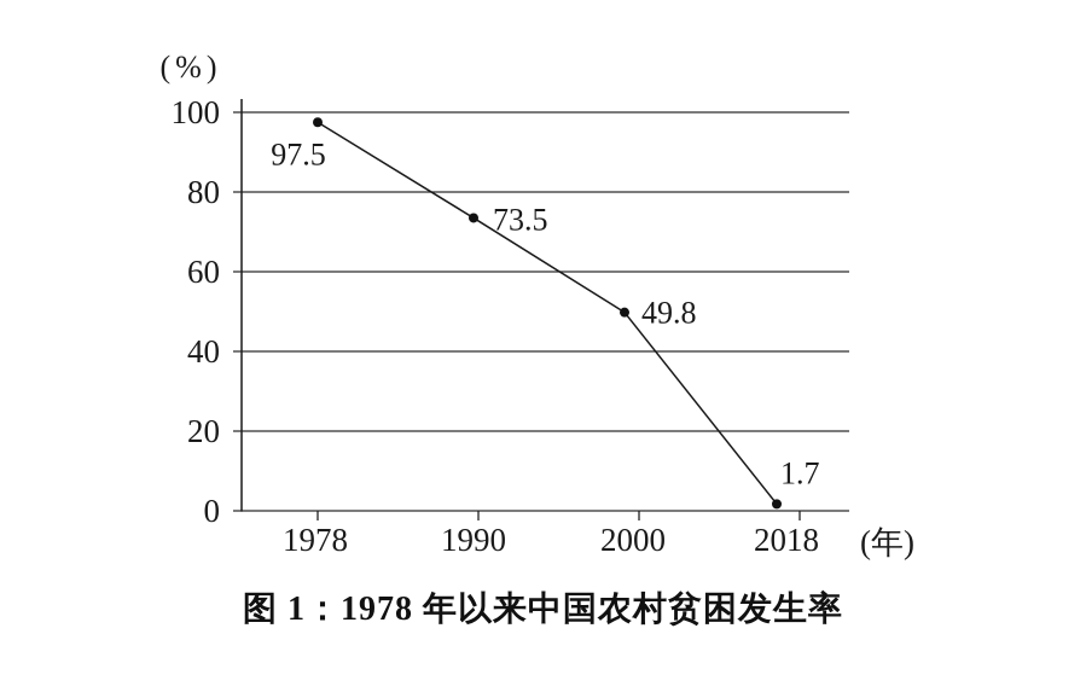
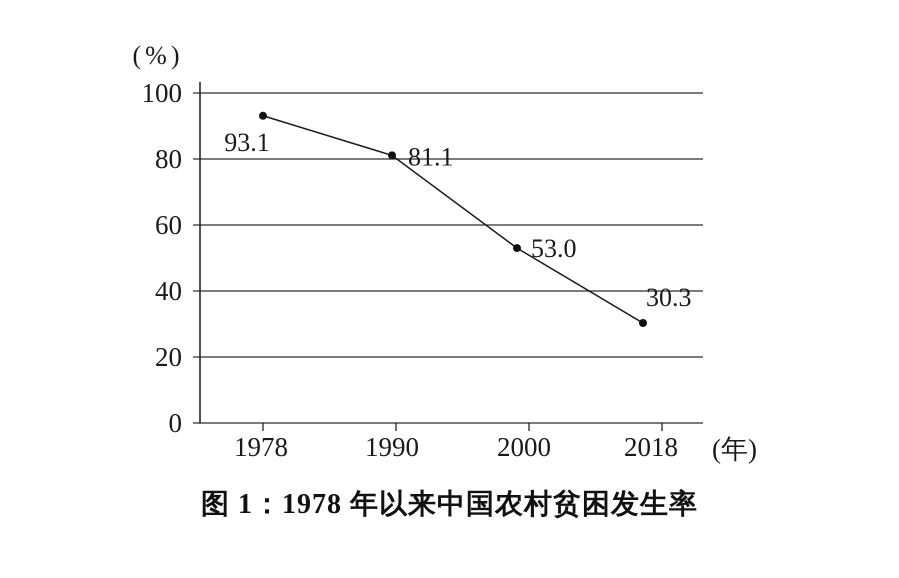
1978: 97.5 -> 93.1
1990: 73.5 -> 81.1
2000: 49.8 -> 53.0
2018: 1.7 -> 30.3
